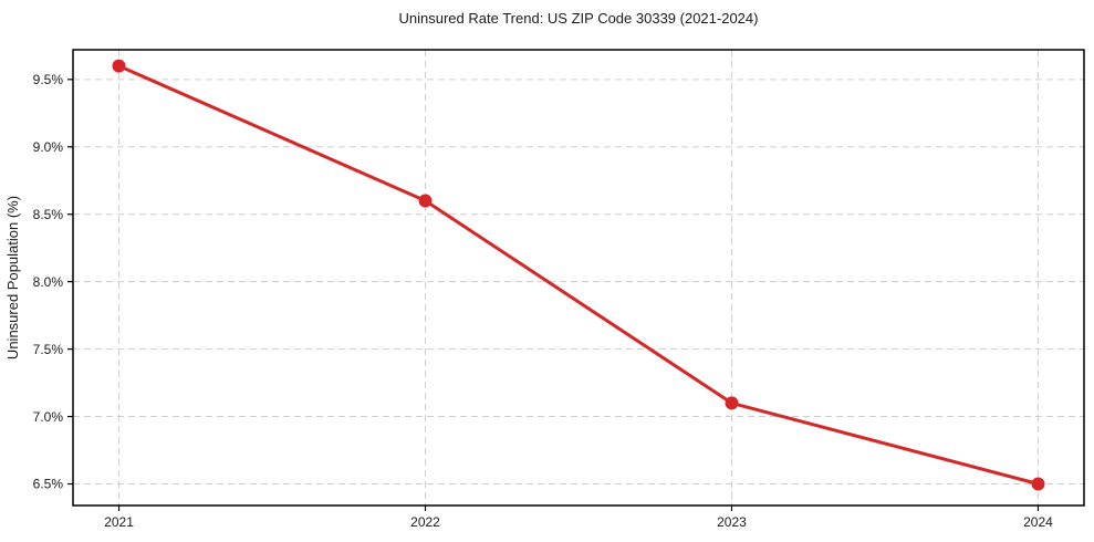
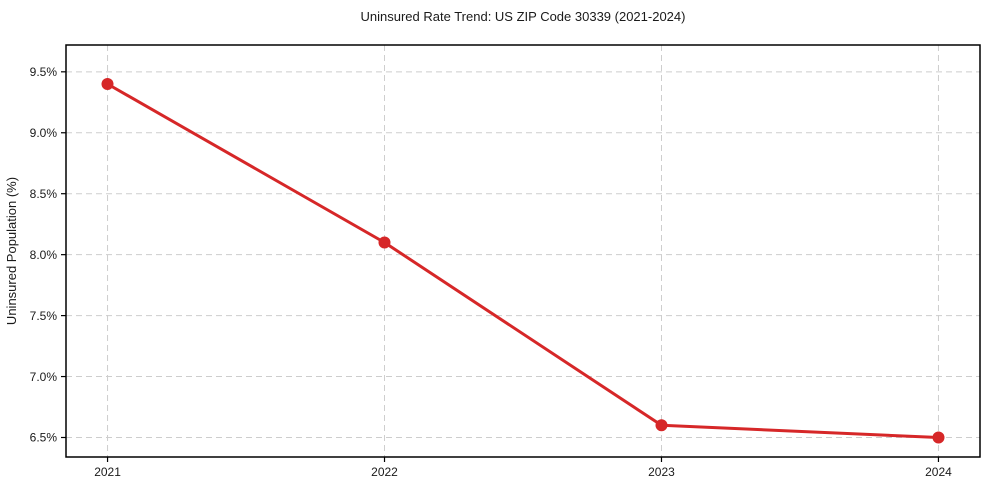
2021: 9.6% -> 9.4%
2022: 8.6% -> 8.1%
2023: 7.1% -> 6.6%
